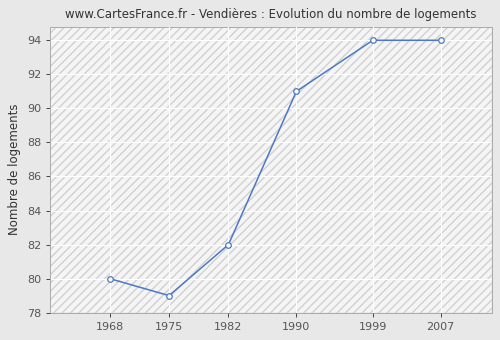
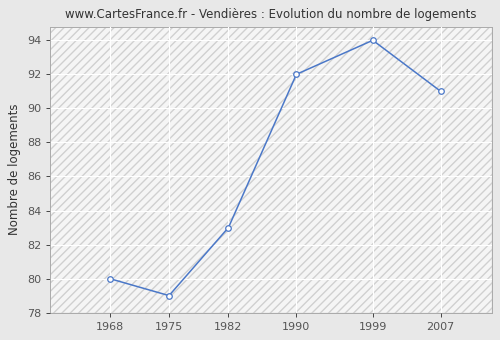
1982: 82 -> 83
1990: 91 -> 92
2007: 94 -> 91
